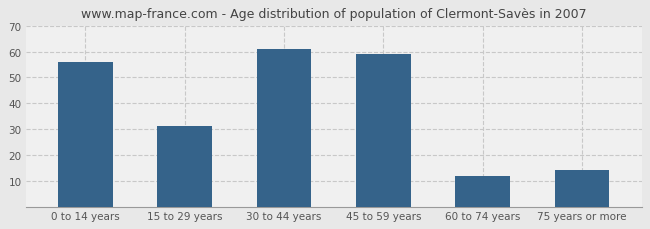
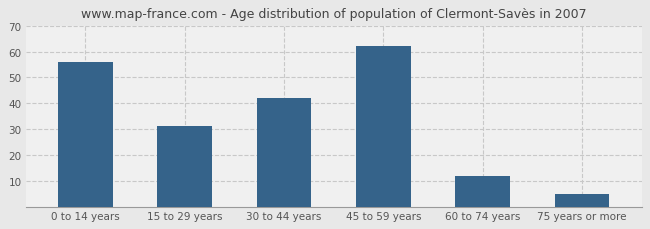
30 to 44 years: 61 -> 42
45 to 59 years: 59 -> 62
75 years or more: 14 -> 5
